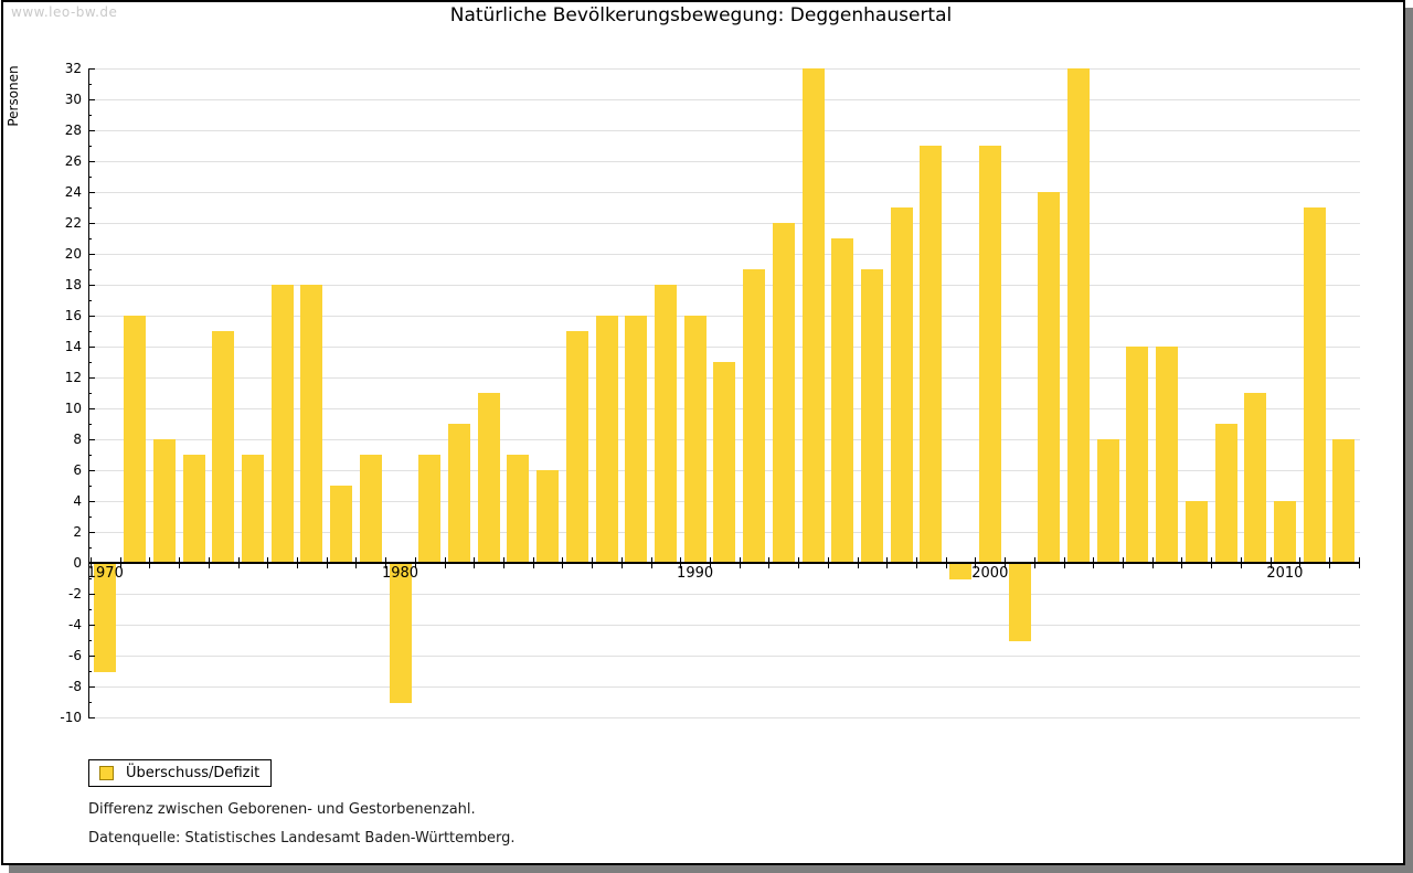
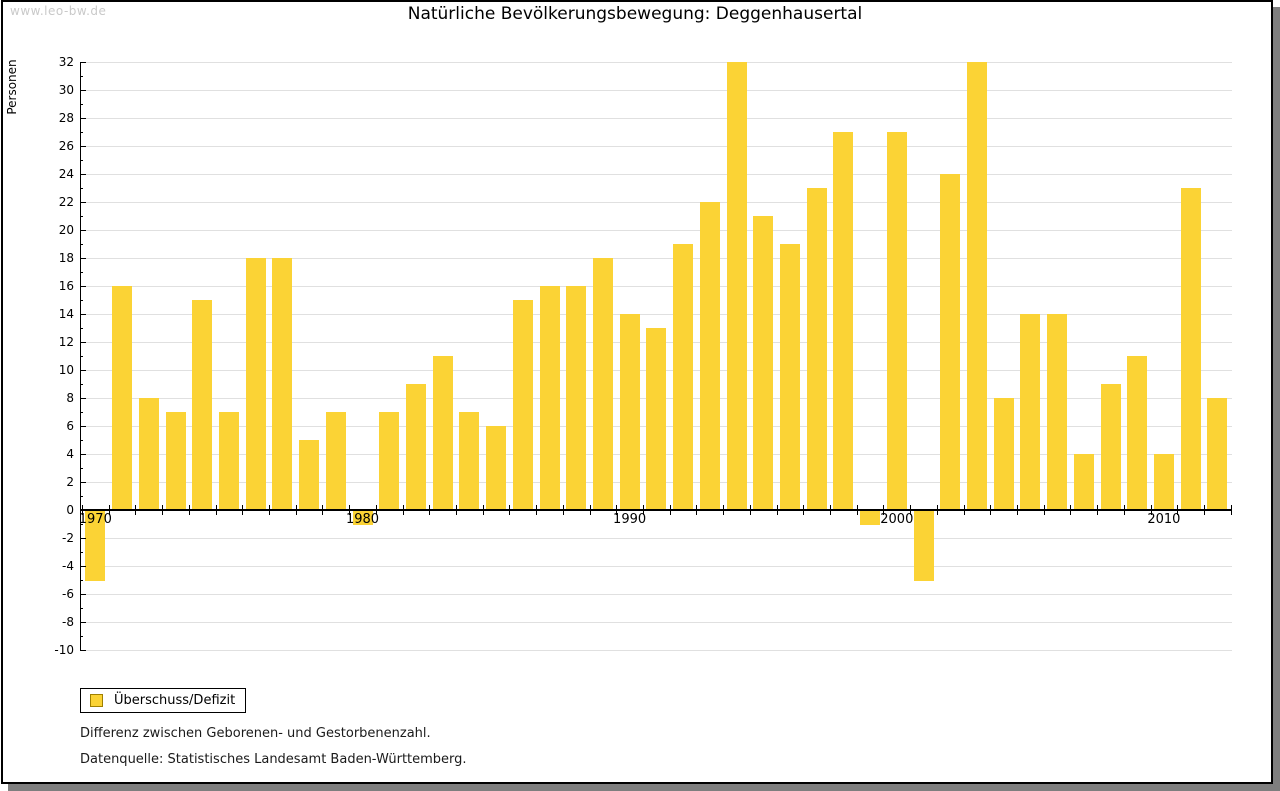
1970: -7 -> -5
1980: -9 -> -1
1990: 16 -> 14
